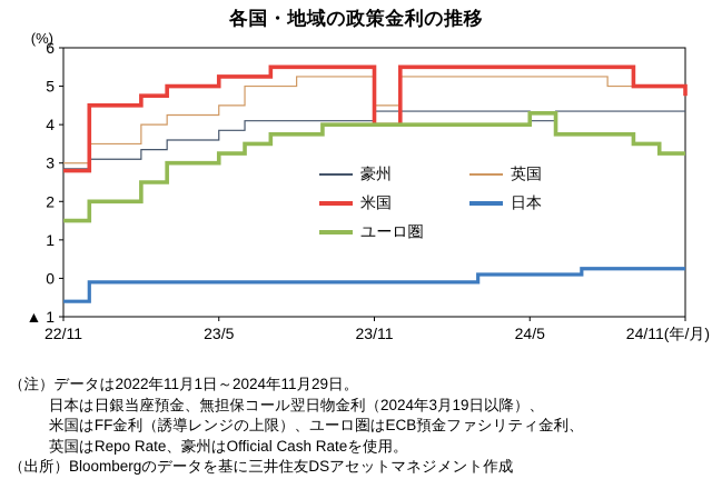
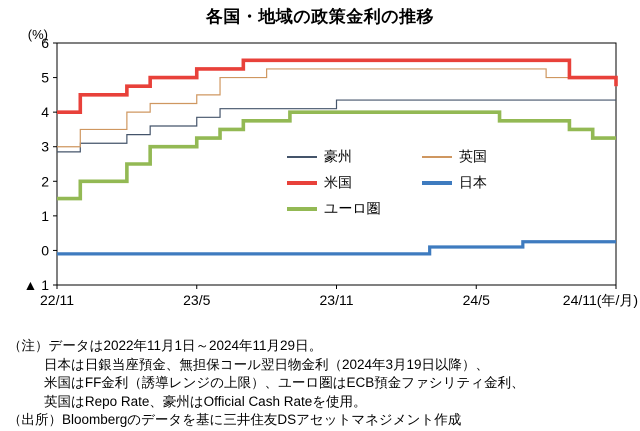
米国/22/11: 2.8 -> 4.0
日本/22/11: -0.6 -> -0.1
英国/23/11: 4.5 -> 5.2
米国/23/11: 4.0 -> 5.5
豪州/24/5: 4.1 -> 4.3
ユーロ圏/24/5: 4.3 -> 4.0
